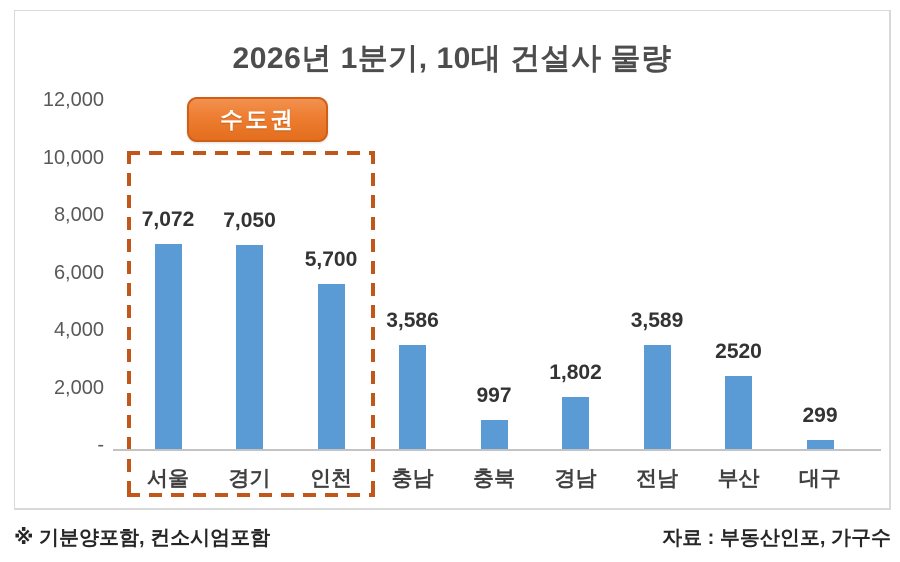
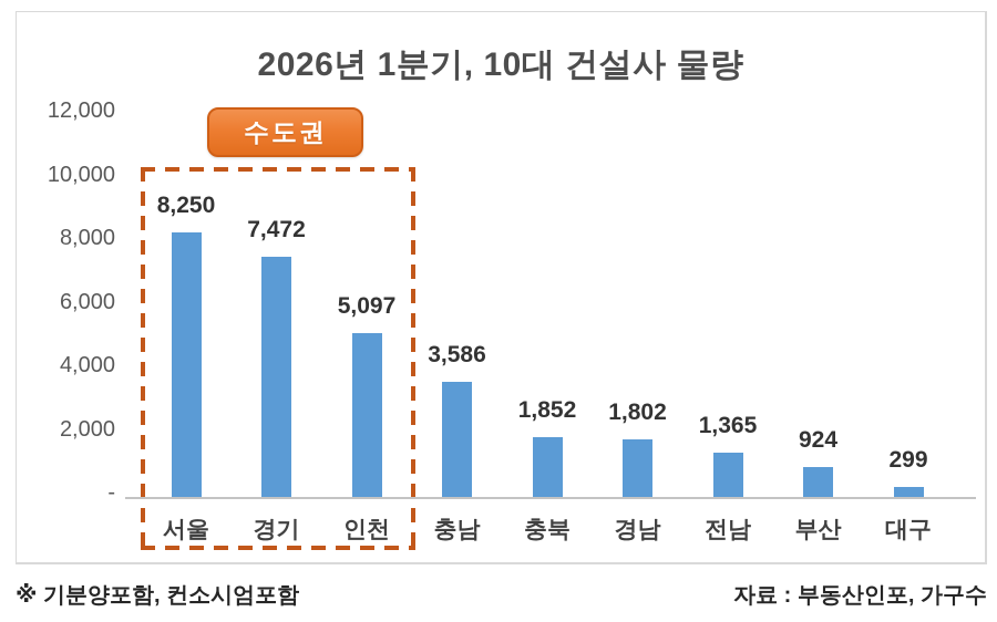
서울: 7,072 -> 8,250
경기: 7,050 -> 7,472
인천: 5,700 -> 5,097
충북: 997 -> 1,852
전남: 3,589 -> 1,365
부산: 2520 -> 924
